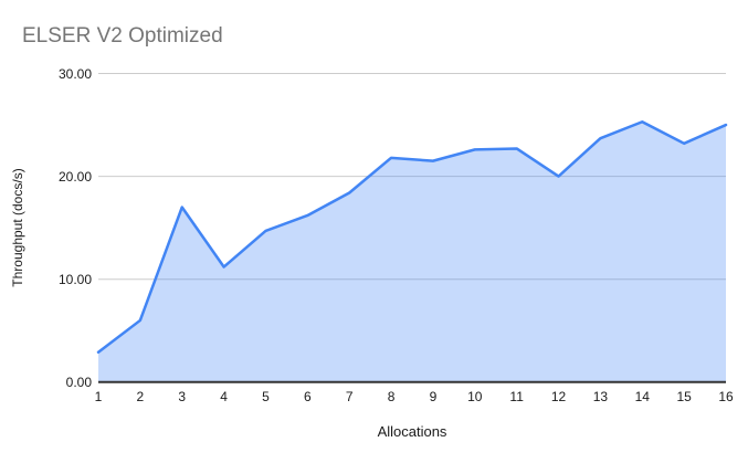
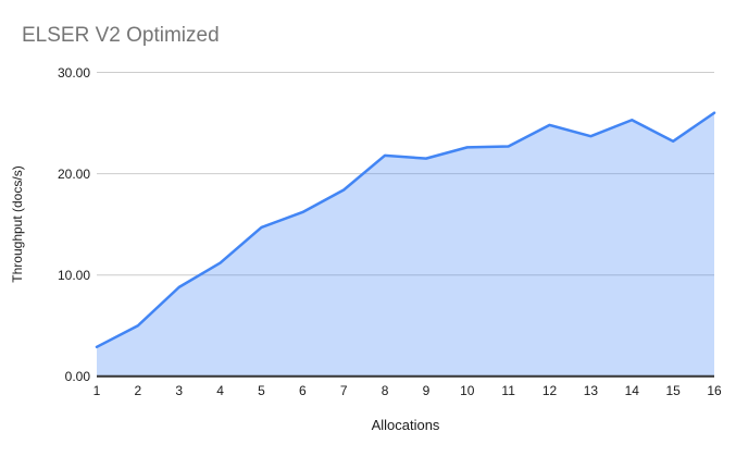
2: 6 -> 5
3: 17 -> 9
12: 20 -> 25
16: 25 -> 26
